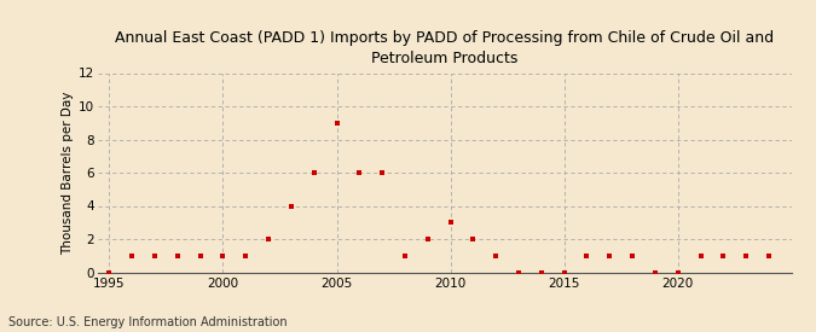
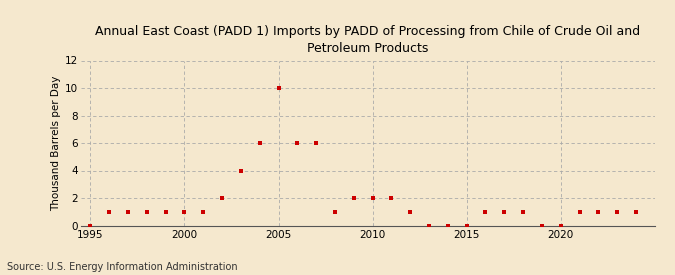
2005: 9 -> 10
2010: 3 -> 2
